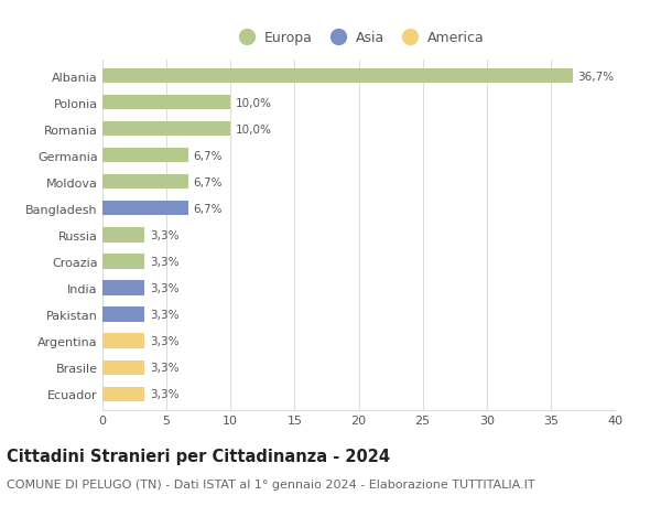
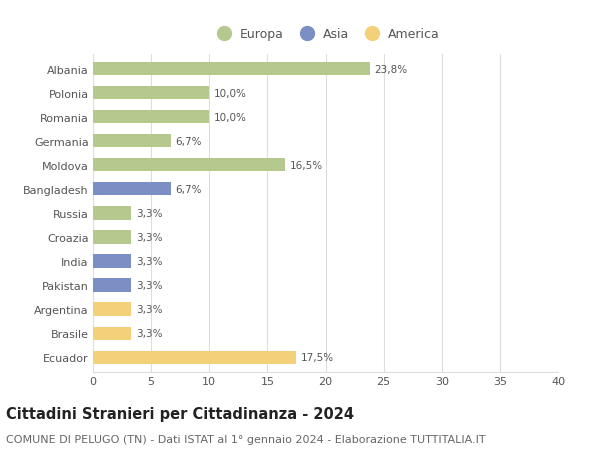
Albania: 36,7% -> 23,8%
Moldova: 6,7% -> 16,5%
Ecuador: 3,3% -> 17,5%
